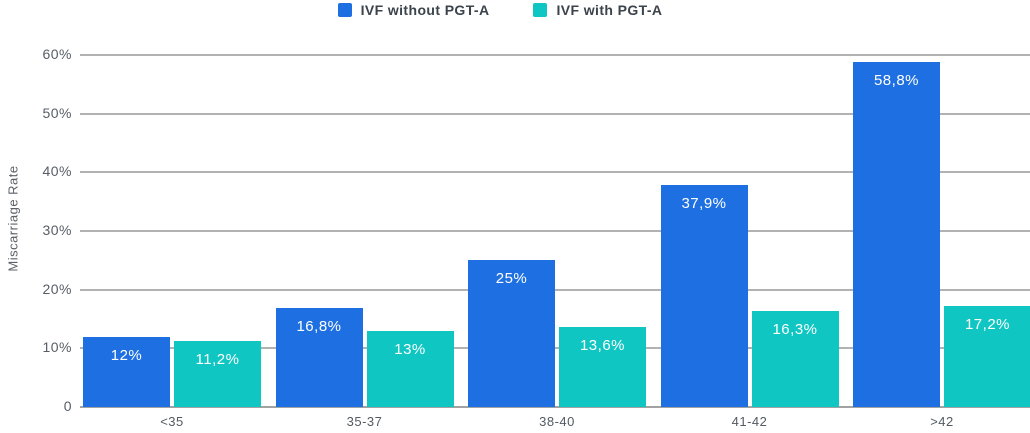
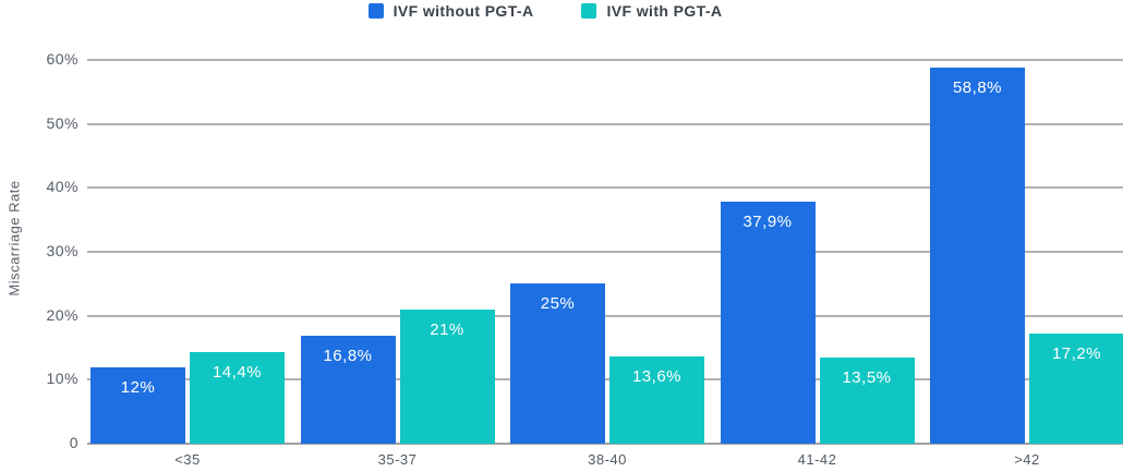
IVF with PGT-A/<35: 11,2% -> 14,4%
IVF with PGT-A/35-37: 13% -> 21%
IVF with PGT-A/41-42: 16,3% -> 13,5%
